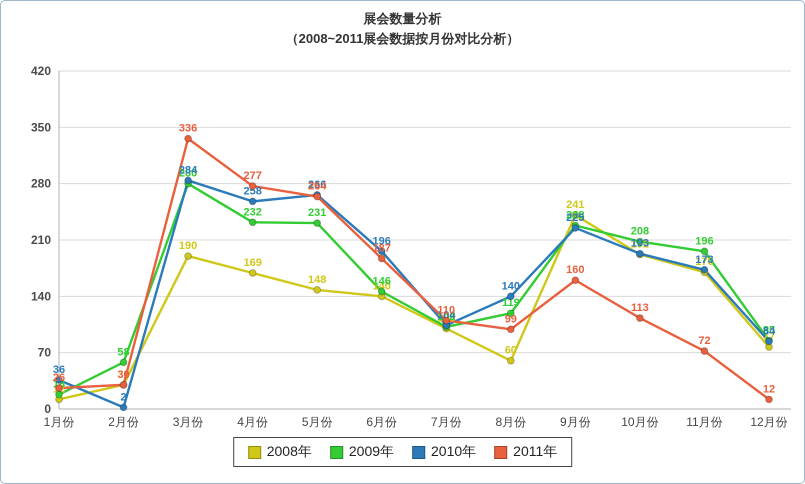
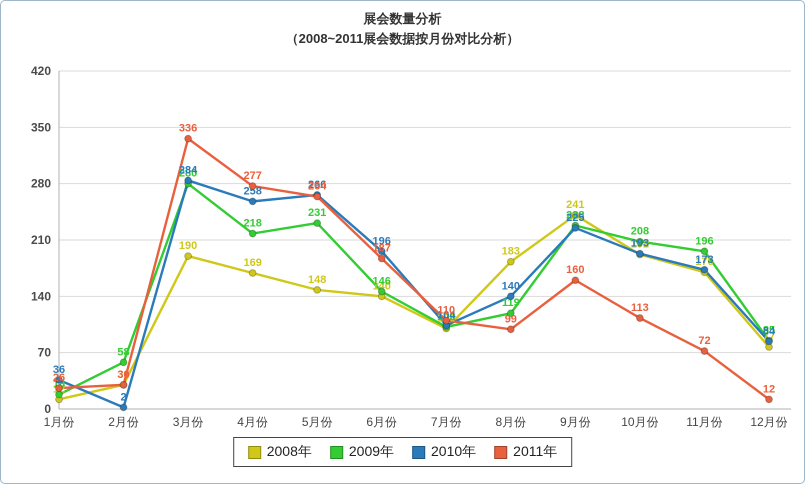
2009年/4月份: 232 -> 218
2008年/8月份: 60 -> 183
